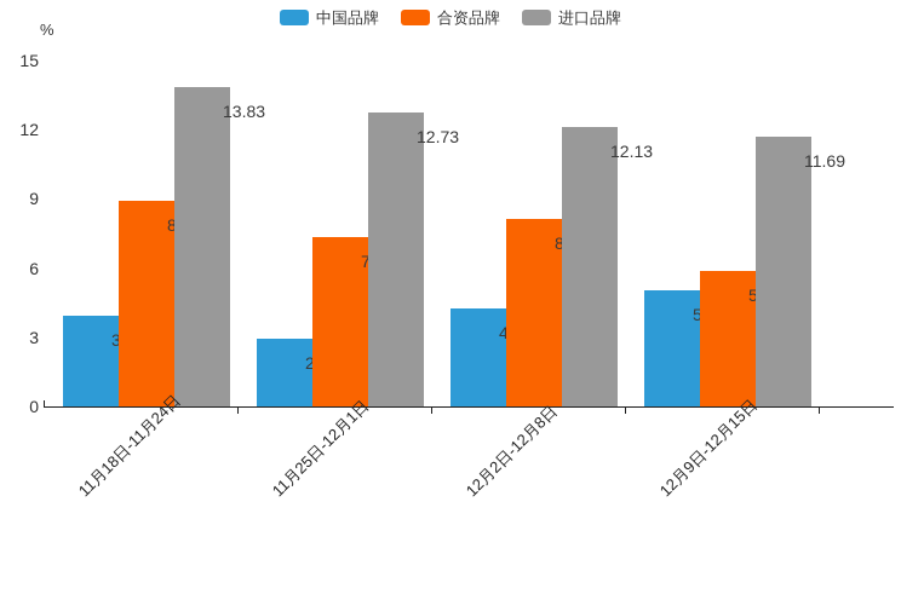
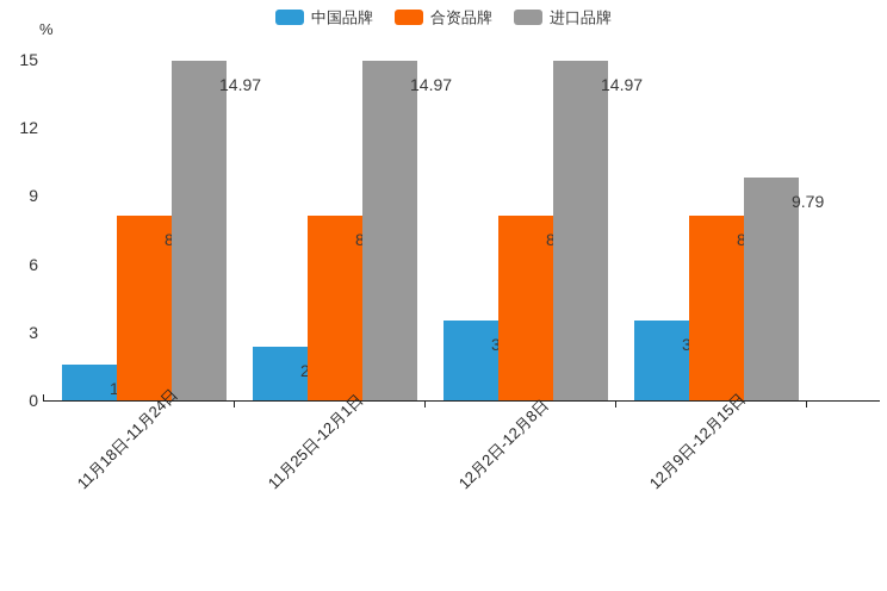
中国品牌/11月18日-11月24日: 3.92 -> 1.55
合资品牌/11月18日-11月24日: 8.92 -> 8.14
进口品牌/11月18日-11月24日: 13.83 -> 14.97
中国品牌/11月25日-12月1日: 2.92 -> 2.38
合资品牌/11月25日-12月1日: 7.35 -> 8.14
进口品牌/11月25日-12月1日: 12.73 -> 14.97
中国品牌/12月2日-12月8日: 4.25 -> 3.49
进口品牌/12月2日-12月8日: 12.13 -> 14.97
中国品牌/12月9日-12月15日: 5.01 -> 3.49
合资品牌/12月9日-12月15日: 5.85 -> 8.14
进口品牌/12月9日-12月15日: 11.69 -> 9.79
